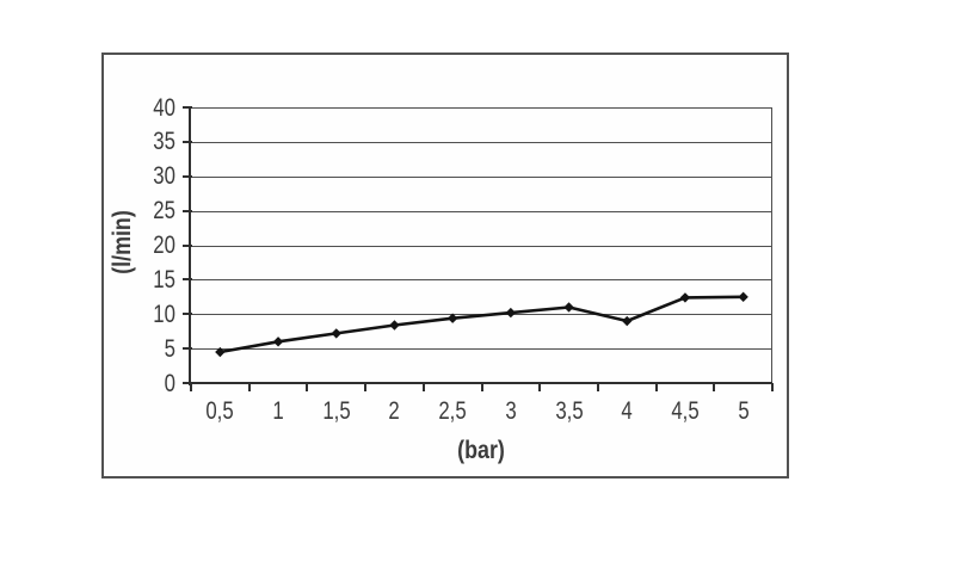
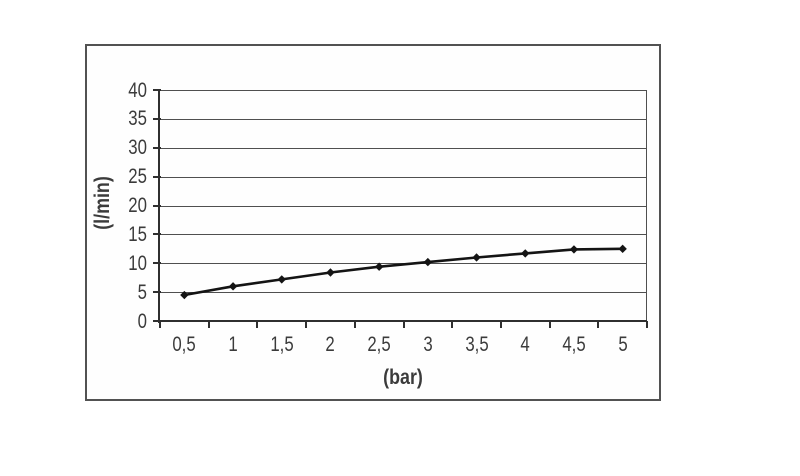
4: 9 -> 12
